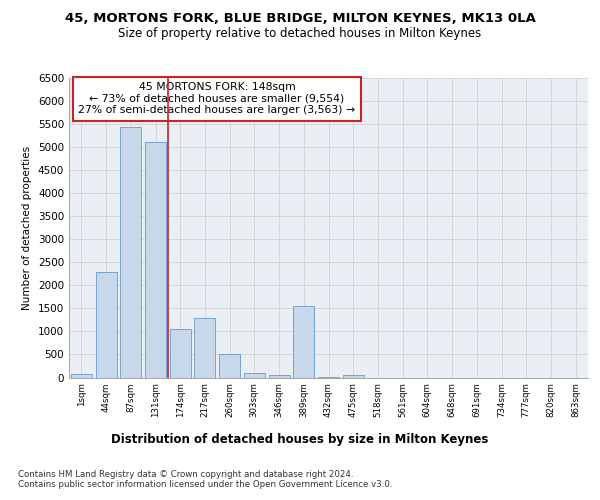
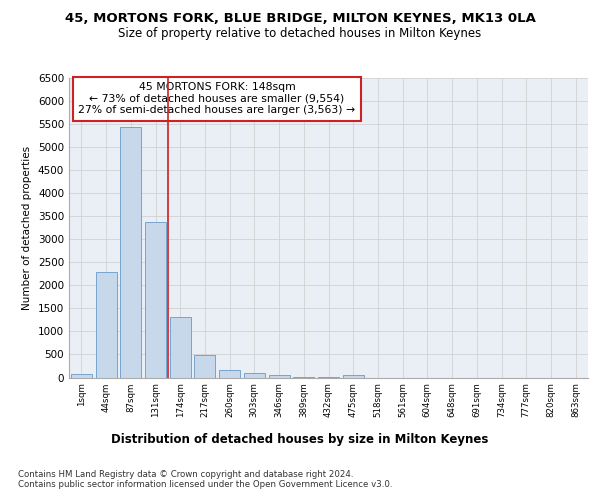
131sqm: 5100 -> 3380
174sqm: 1050 -> 1310
217sqm: 1300 -> 480
260sqm: 500 -> 160
389sqm: 1550 -> 20
